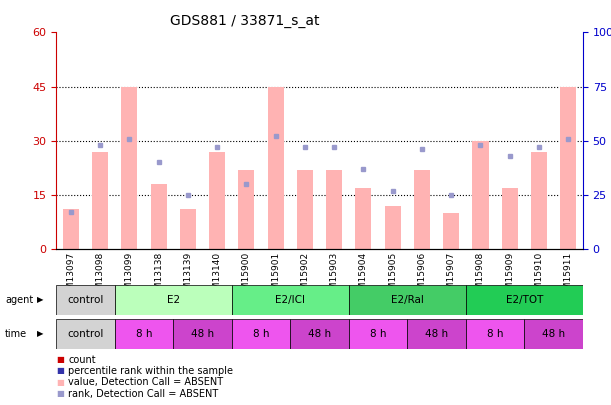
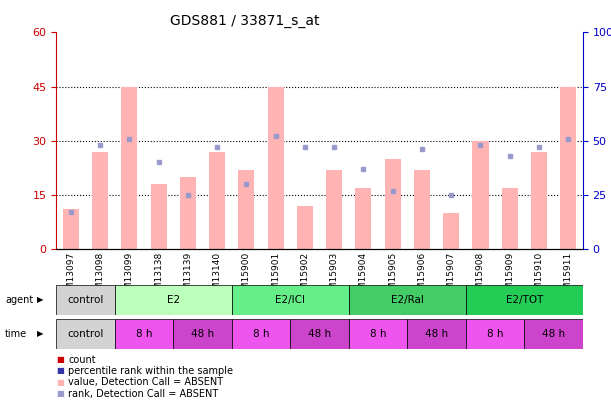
GSM13139: 11 -> 20
GSM15902: 22 -> 12
GSM15905: 12 -> 25
